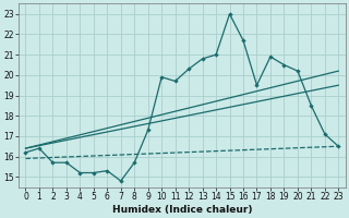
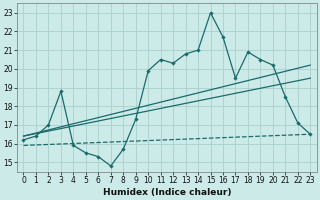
2: 15.7 -> 17.0
3: 15.7 -> 18.8
4: 15.2 -> 15.9
5: 15.2 -> 15.5
11: 19.7 -> 20.5
